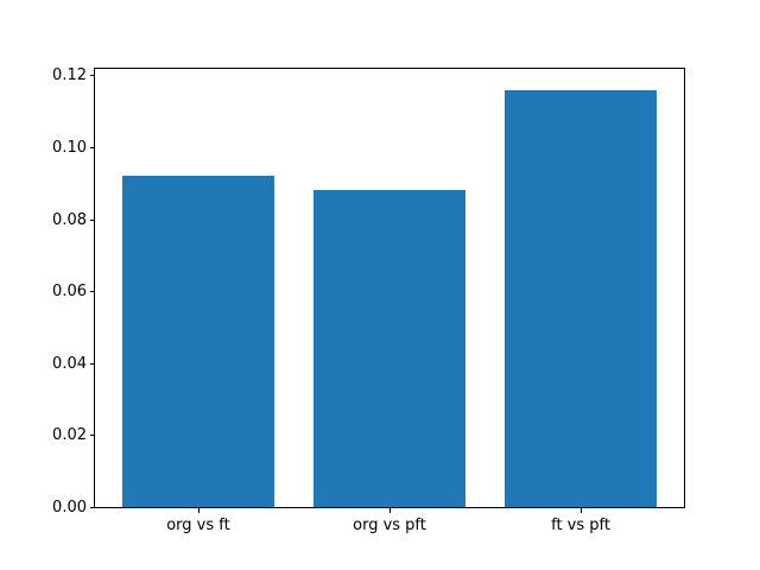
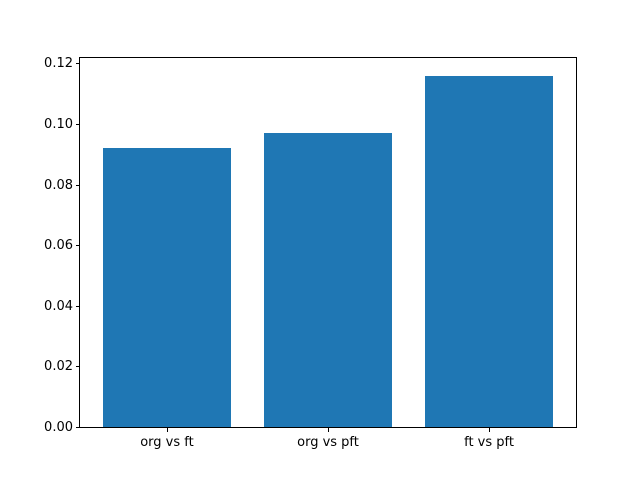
org vs pft: 0.088 -> 0.097
